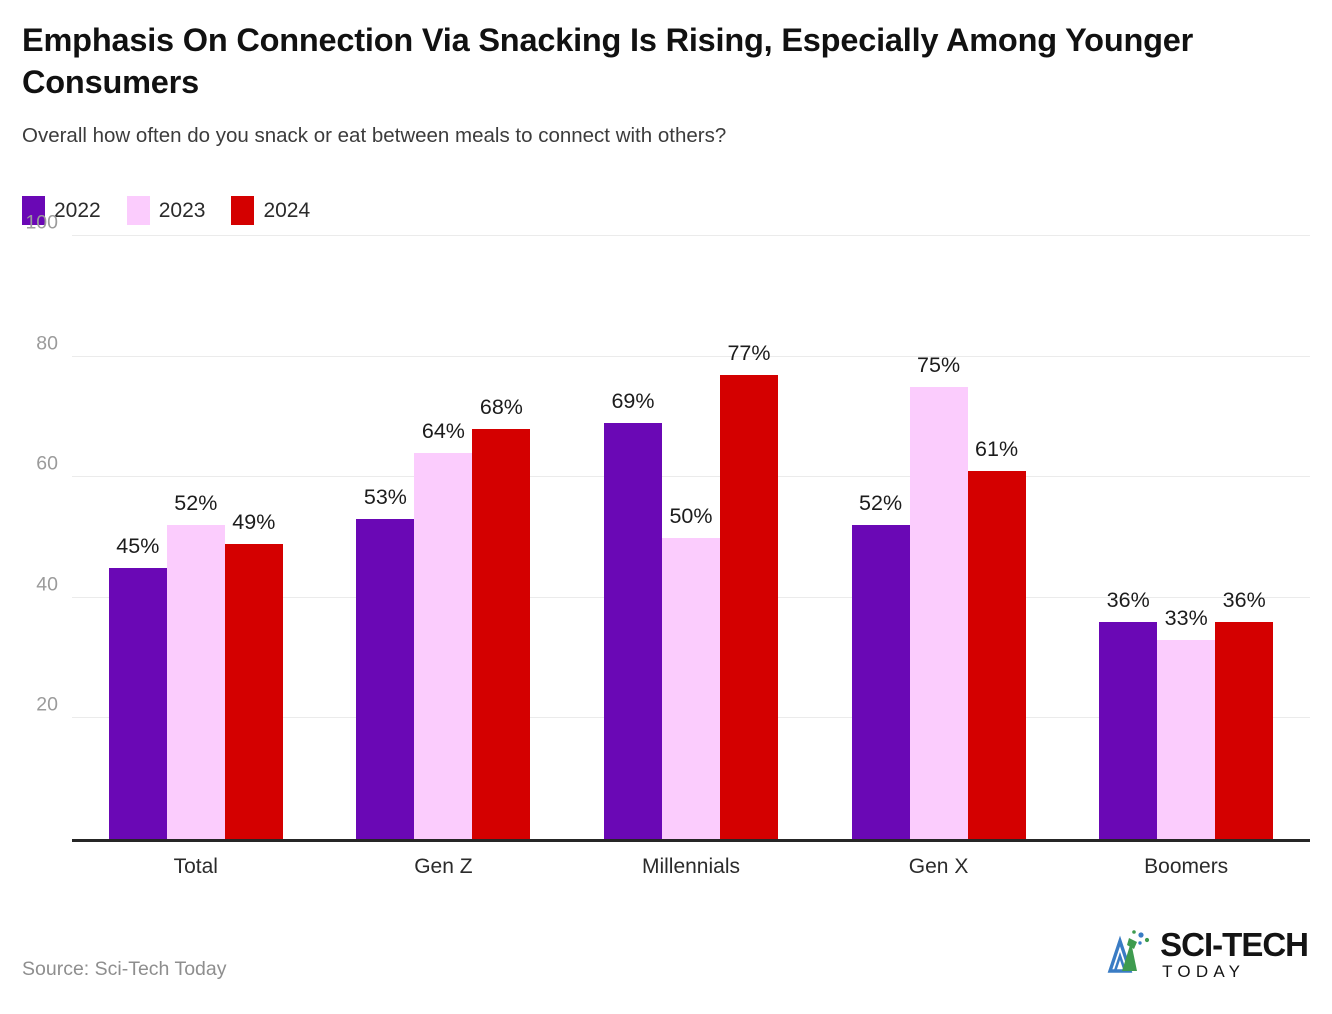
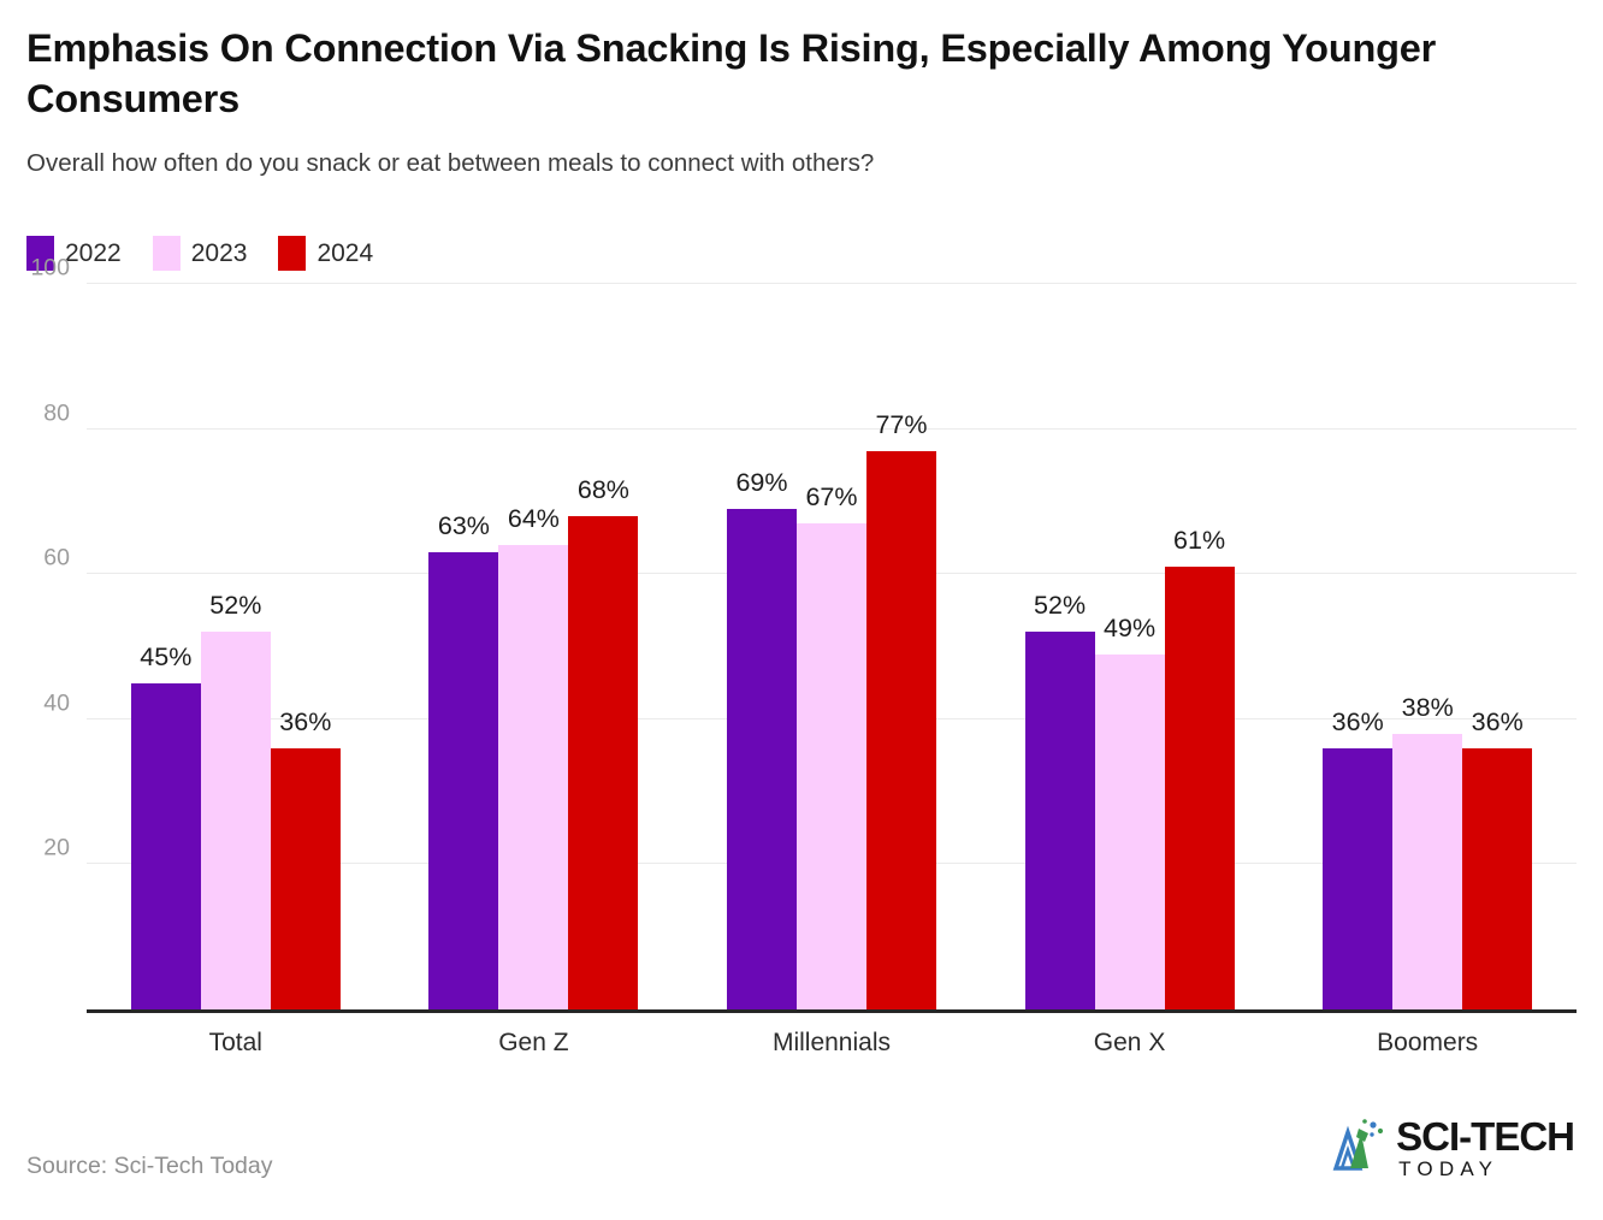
2024/Total: 49% -> 36%
2022/Gen Z: 53% -> 63%
2023/Millennials: 50% -> 67%
2023/Gen X: 75% -> 49%
2023/Boomers: 33% -> 38%
